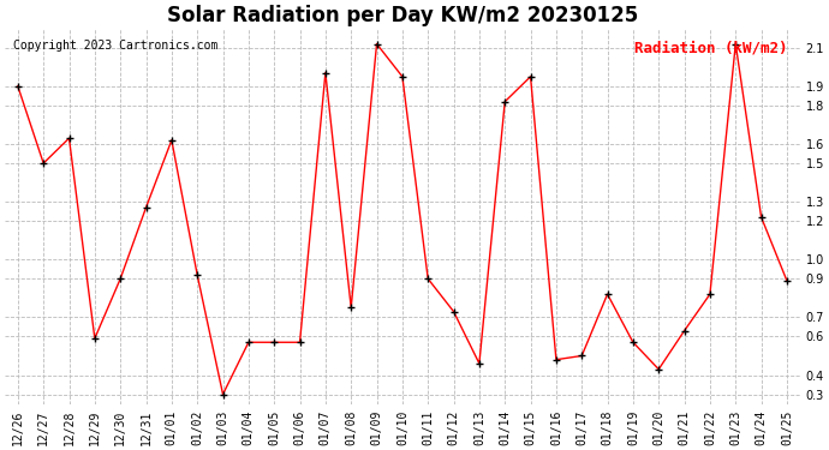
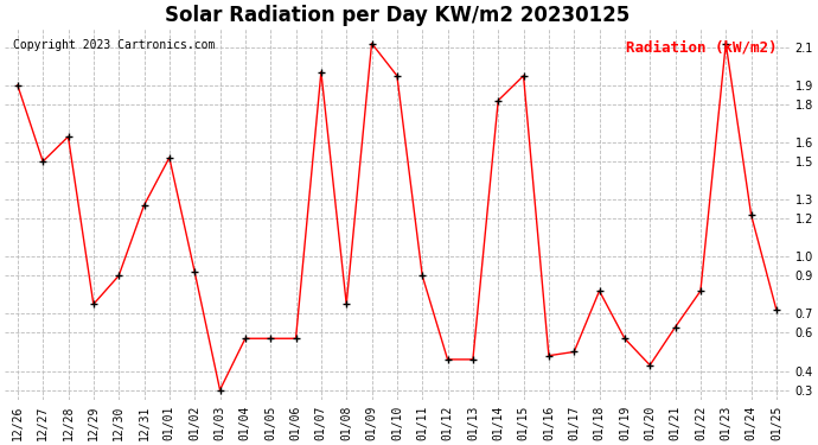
12/29: 0.59 -> 0.75
01/01: 1.62 -> 1.52
01/12: 0.73 -> 0.46
01/25: 0.89 -> 0.72
